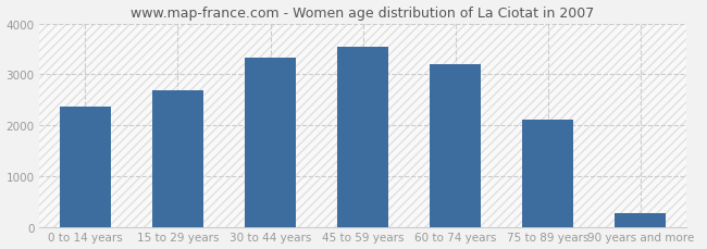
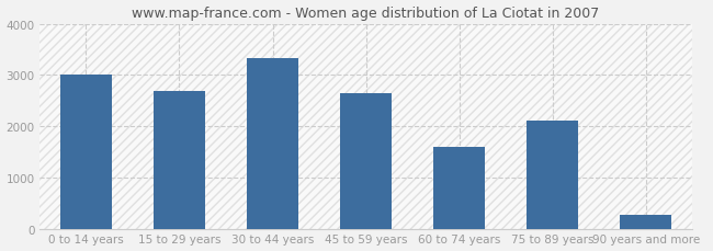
0 to 14 years: 2370 -> 3000
45 to 59 years: 3540 -> 2650
60 to 74 years: 3210 -> 1600
